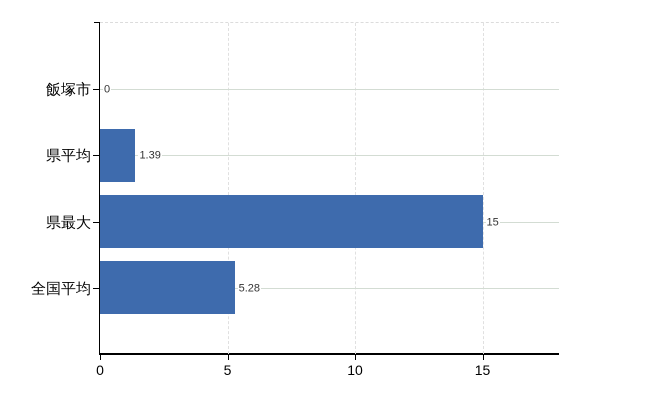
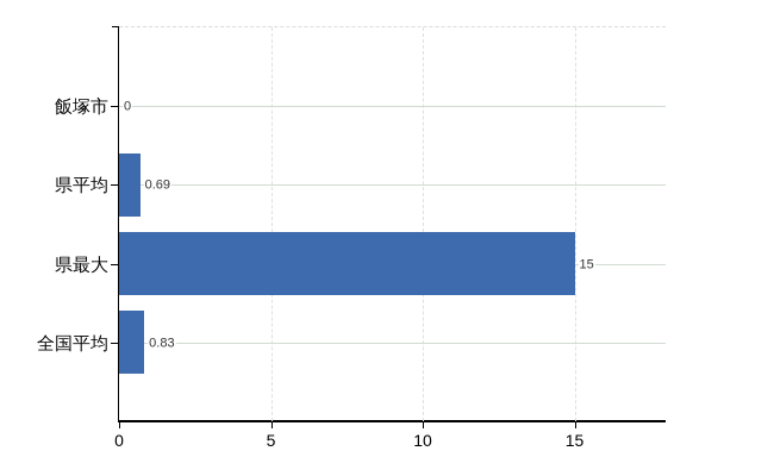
県平均: 1.39 -> 0.69
全国平均: 5.28 -> 0.83
